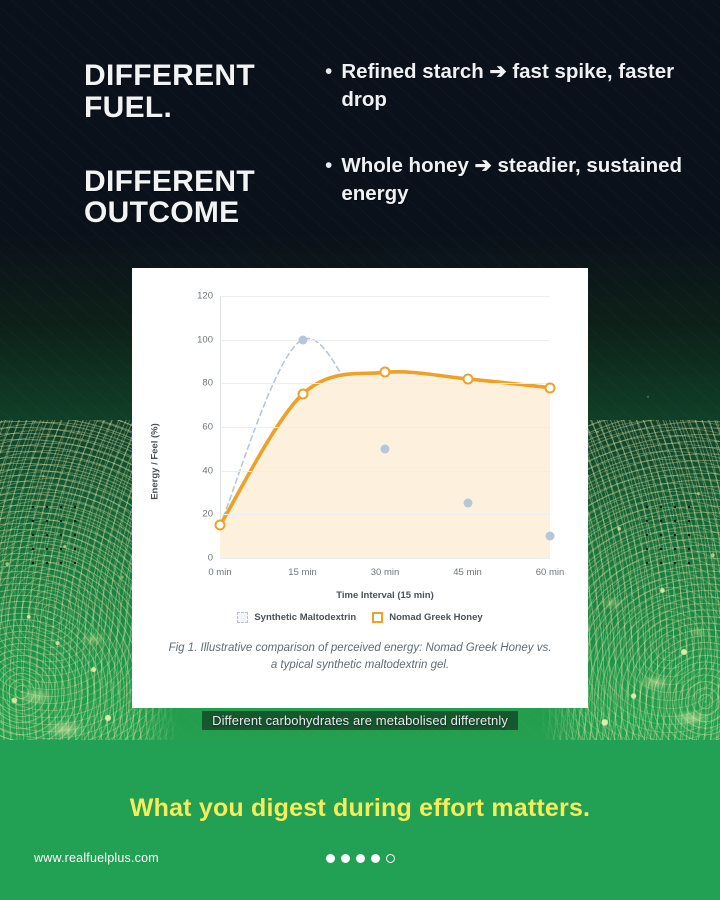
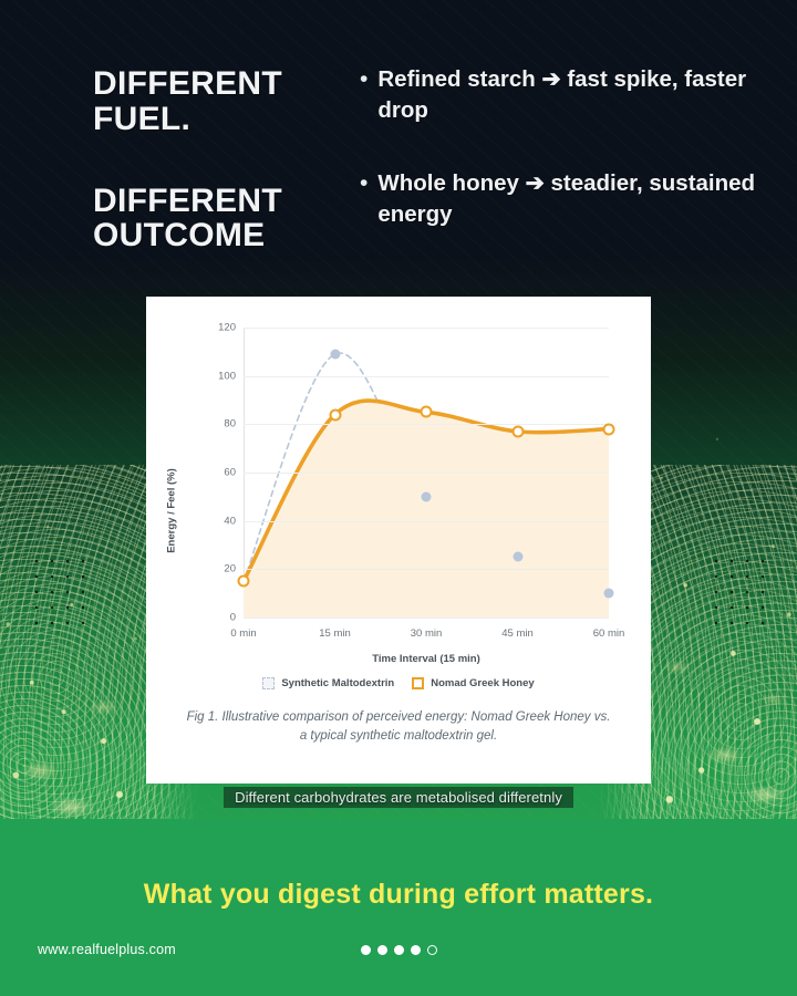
Synthetic Maltodextrin/15 min: 100 -> 109
Nomad Greek Honey/15 min: 75 -> 84
Nomad Greek Honey/45 min: 82 -> 77
